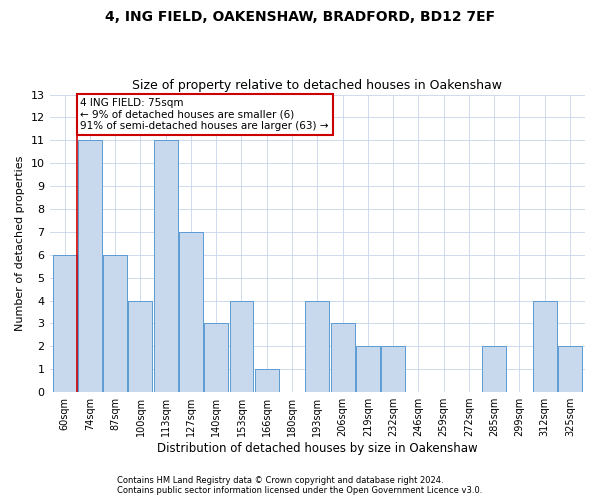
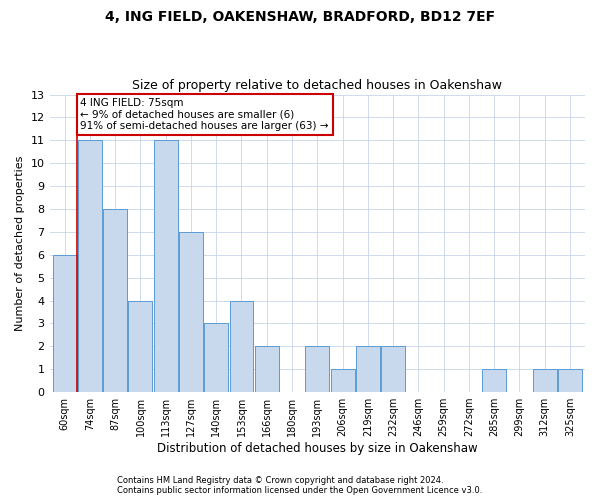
87sqm: 6 -> 8
166sqm: 1 -> 2
193sqm: 4 -> 2
206sqm: 3 -> 1
285sqm: 2 -> 1
312sqm: 4 -> 1
325sqm: 2 -> 1
